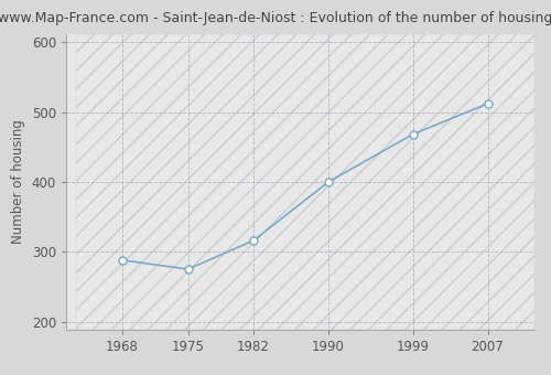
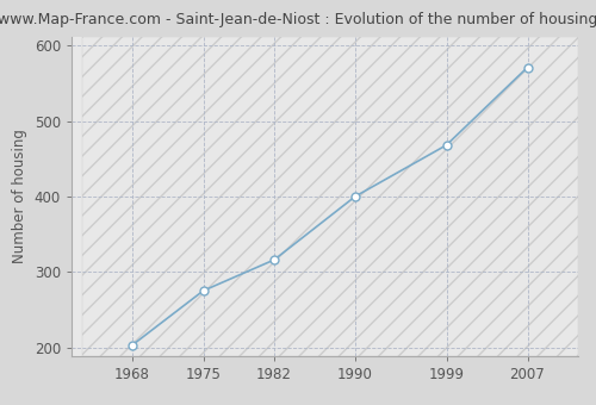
1968: 288 -> 203
2007: 512 -> 571
